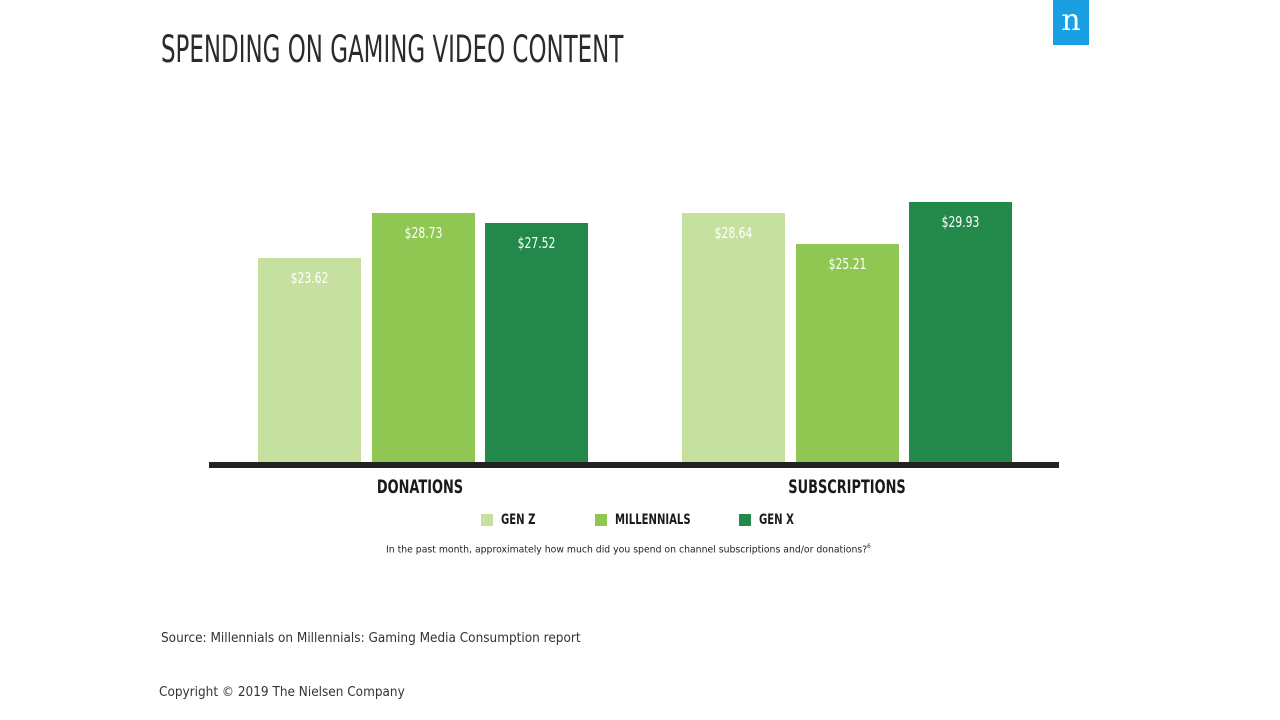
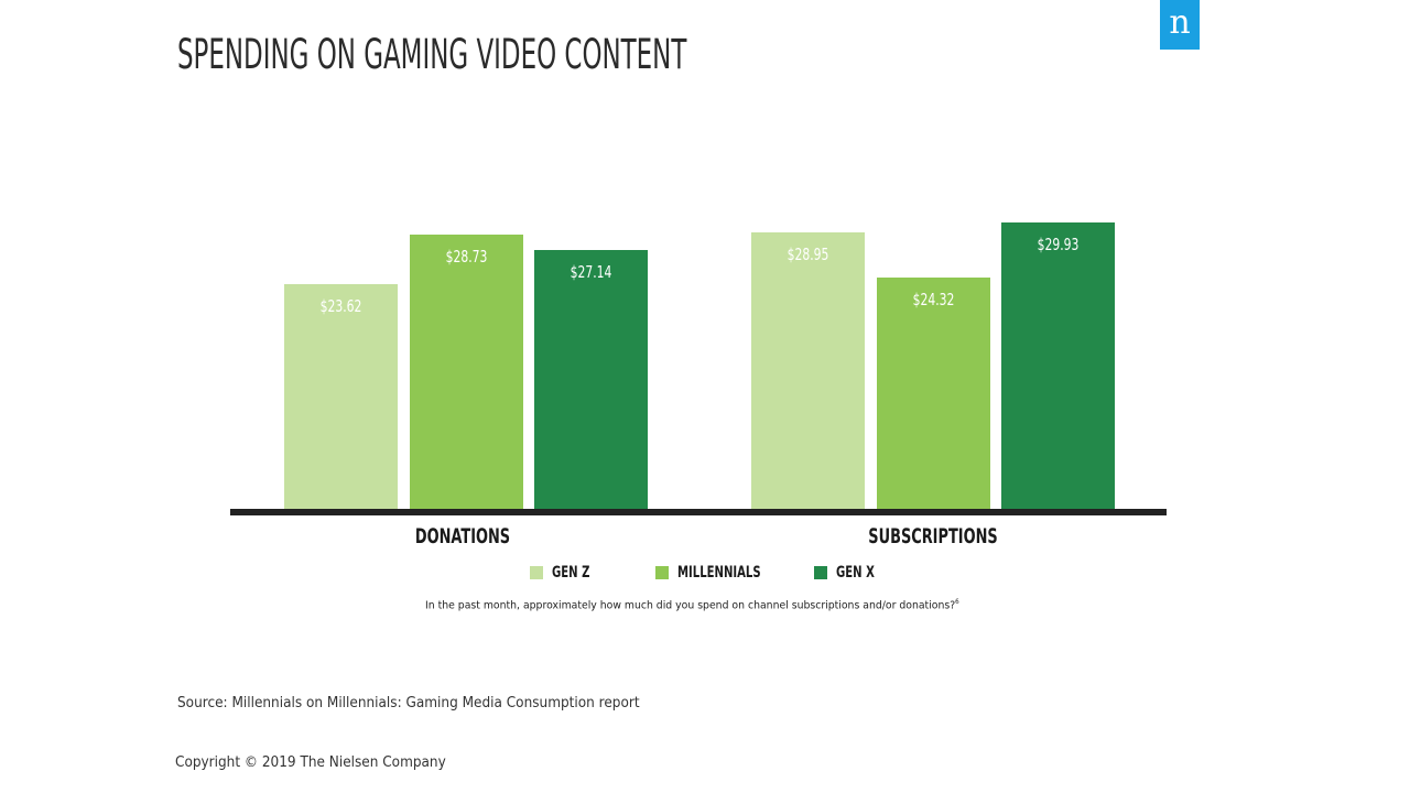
GEN X/DONATIONS: $27.52 -> $27.14
GEN Z/SUBSCRIPTIONS: $28.64 -> $28.95
MILLENNIALS/SUBSCRIPTIONS: $25.21 -> $24.32
